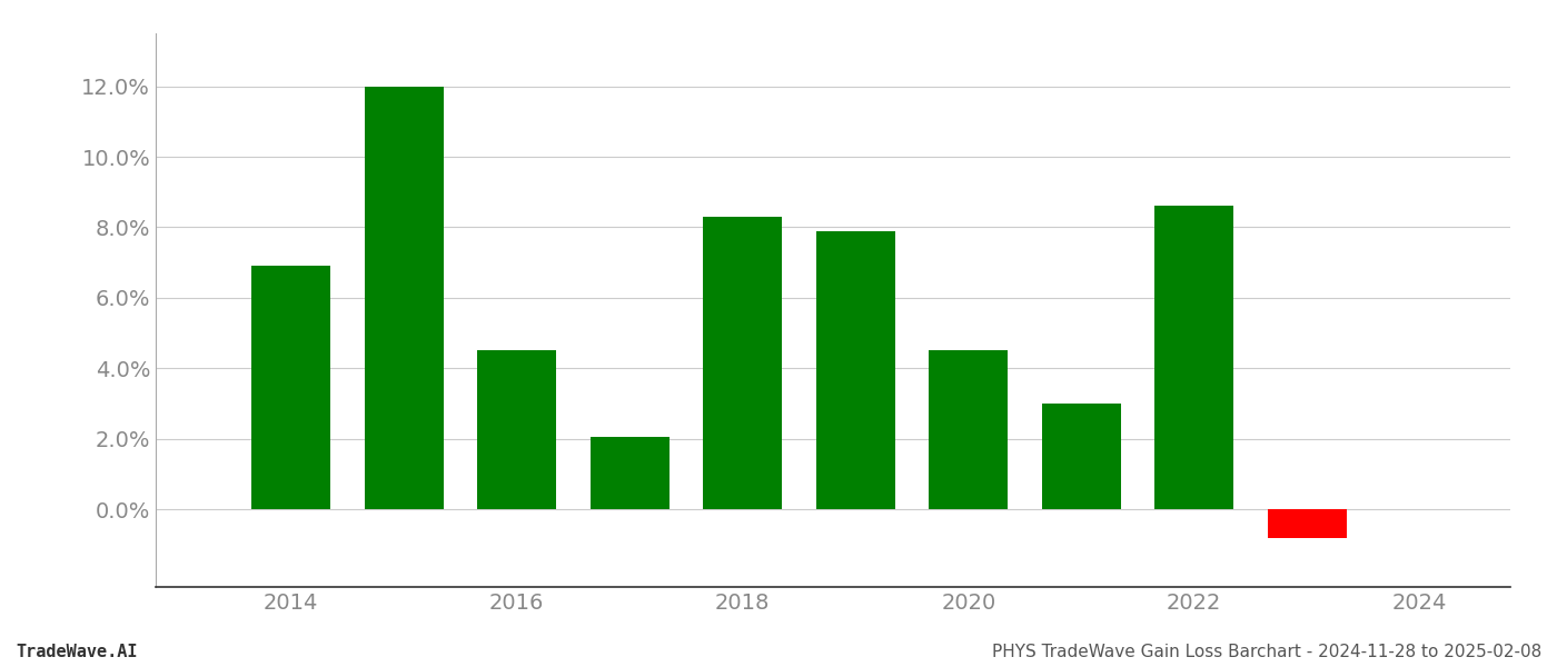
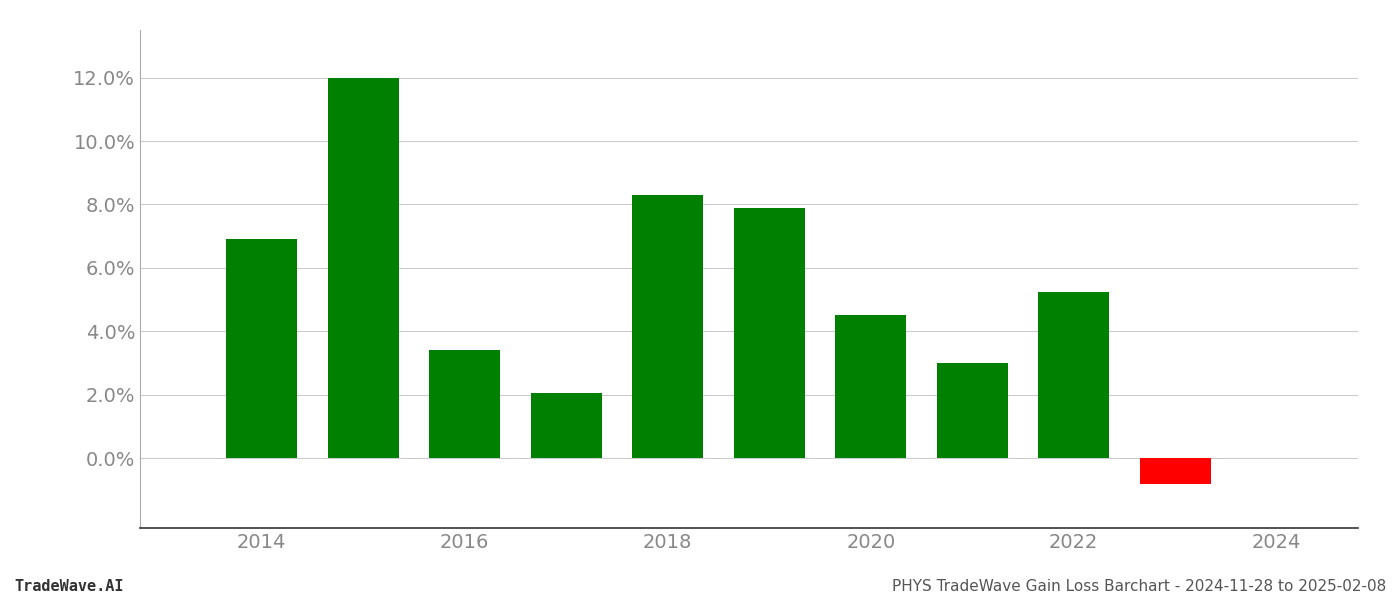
2016: 4.50% -> 3.40%
2022: 8.60% -> 5.25%
